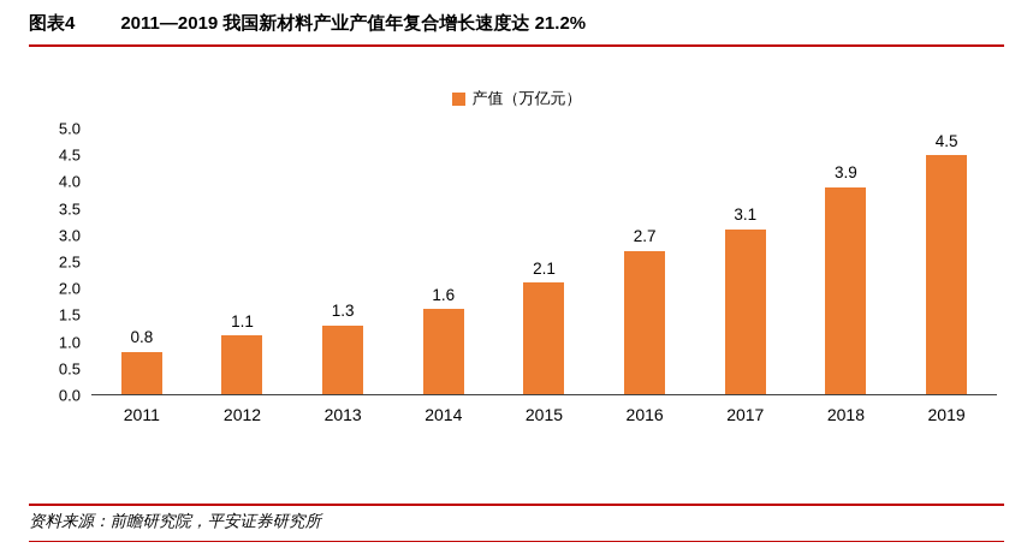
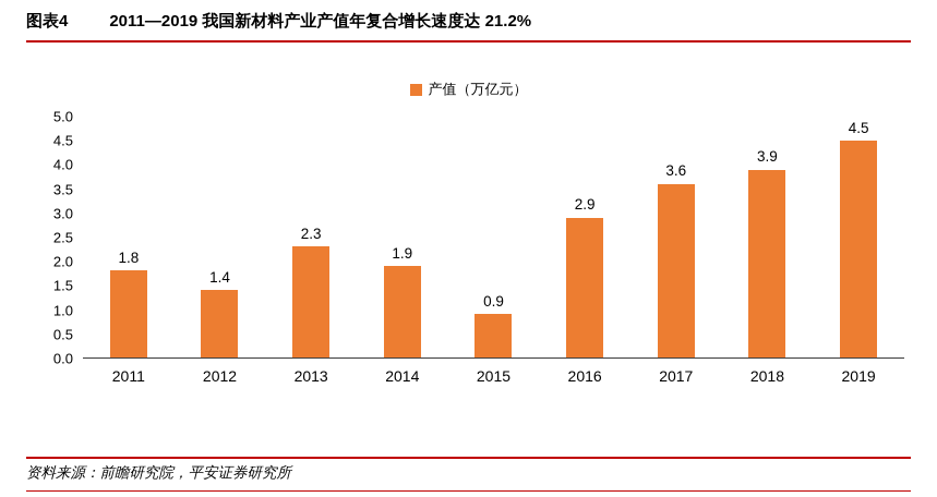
2011: 0.8 -> 1.8
2012: 1.1 -> 1.4
2013: 1.3 -> 2.3
2014: 1.6 -> 1.9
2015: 2.1 -> 0.9
2016: 2.7 -> 2.9
2017: 3.1 -> 3.6
